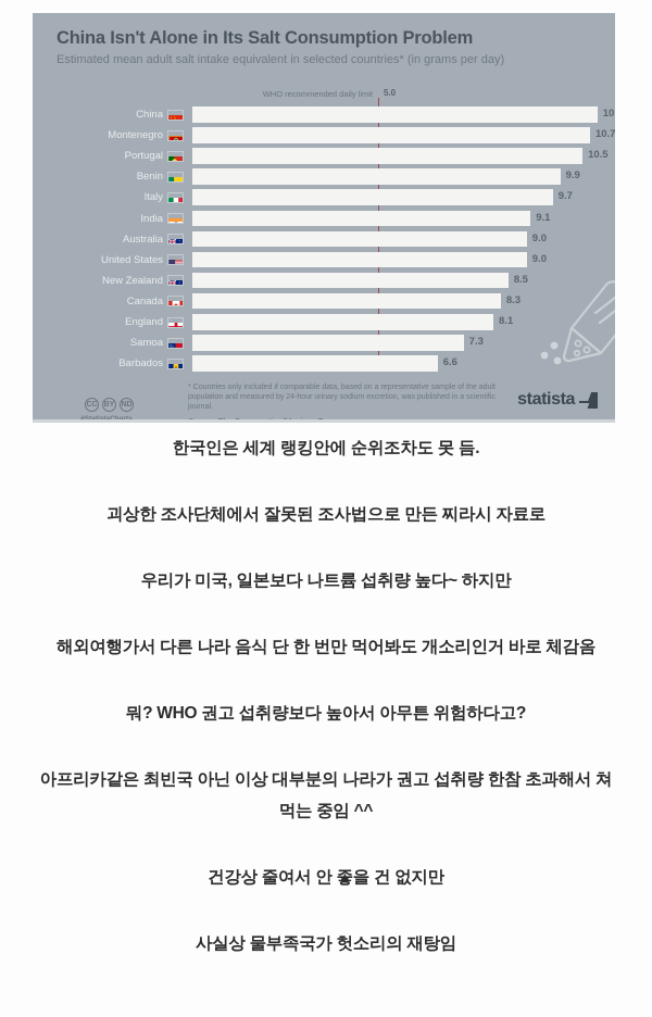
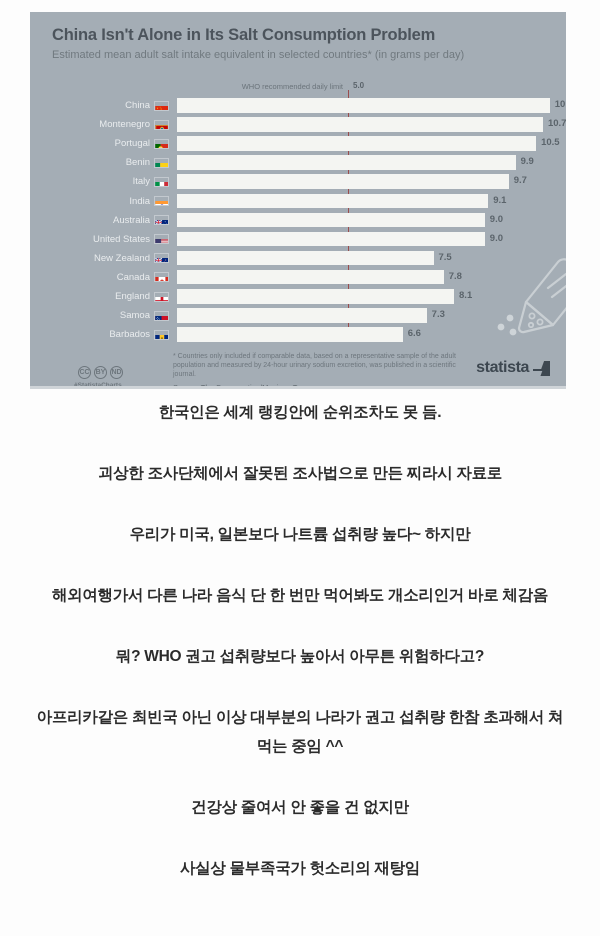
New Zealand: 8.5 -> 7.5
Canada: 8.3 -> 7.8
